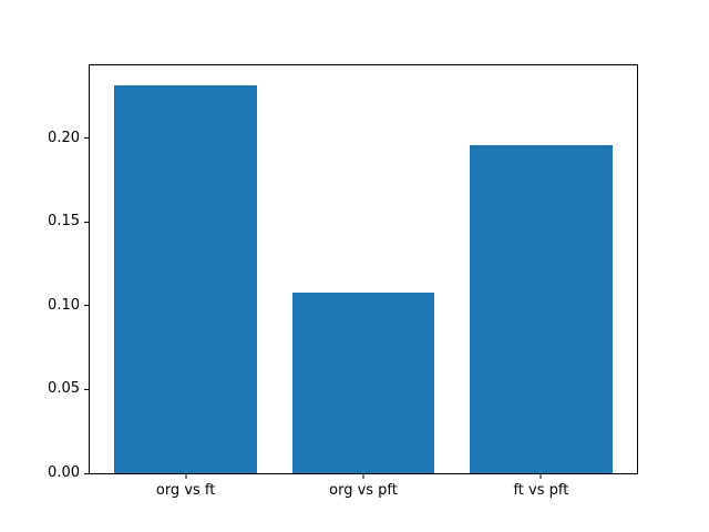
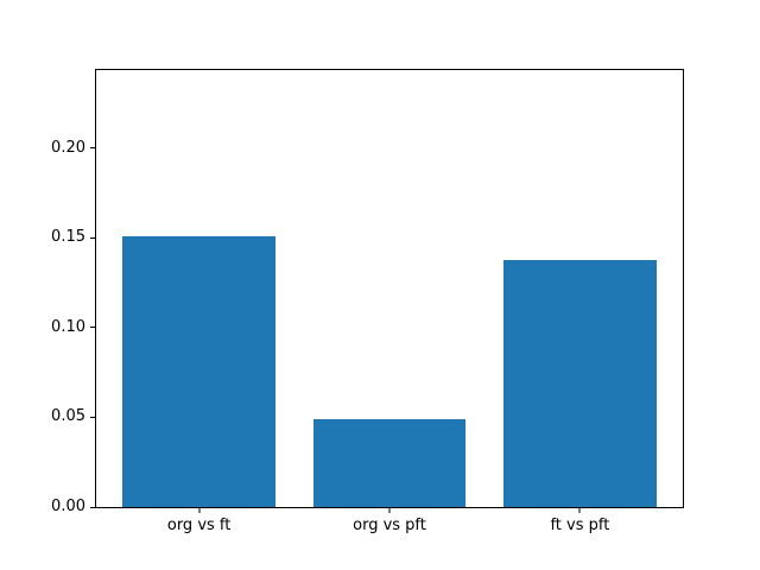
org vs ft: 0.232 -> 0.151
org vs pft: 0.108 -> 0.049
ft vs pft: 0.196 -> 0.138
